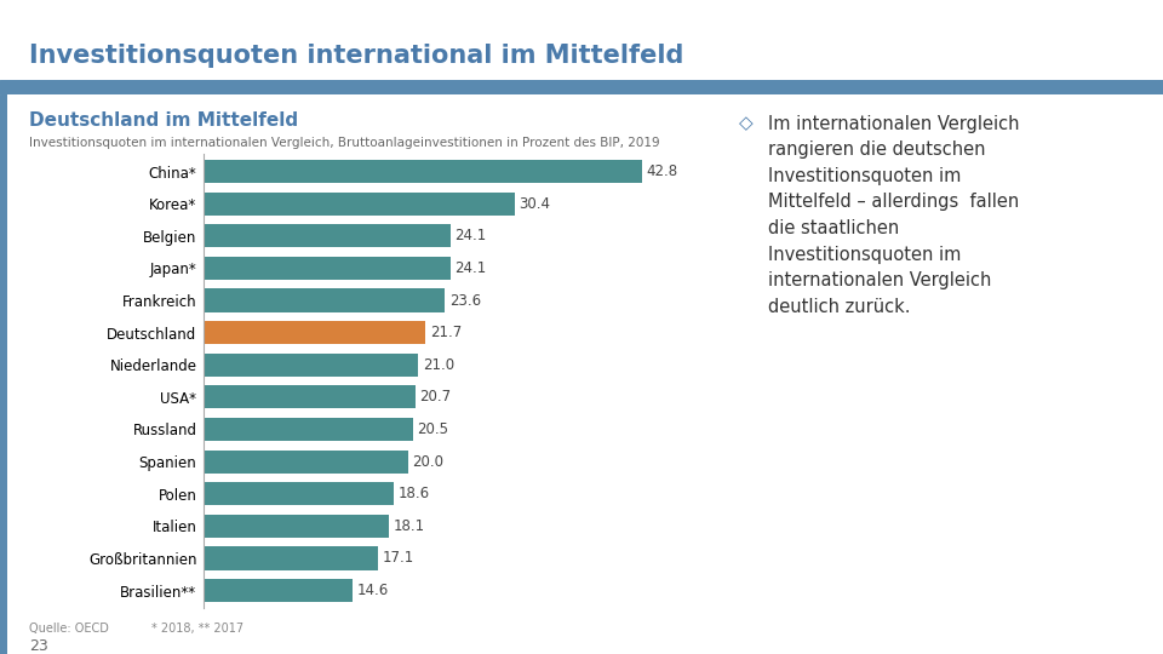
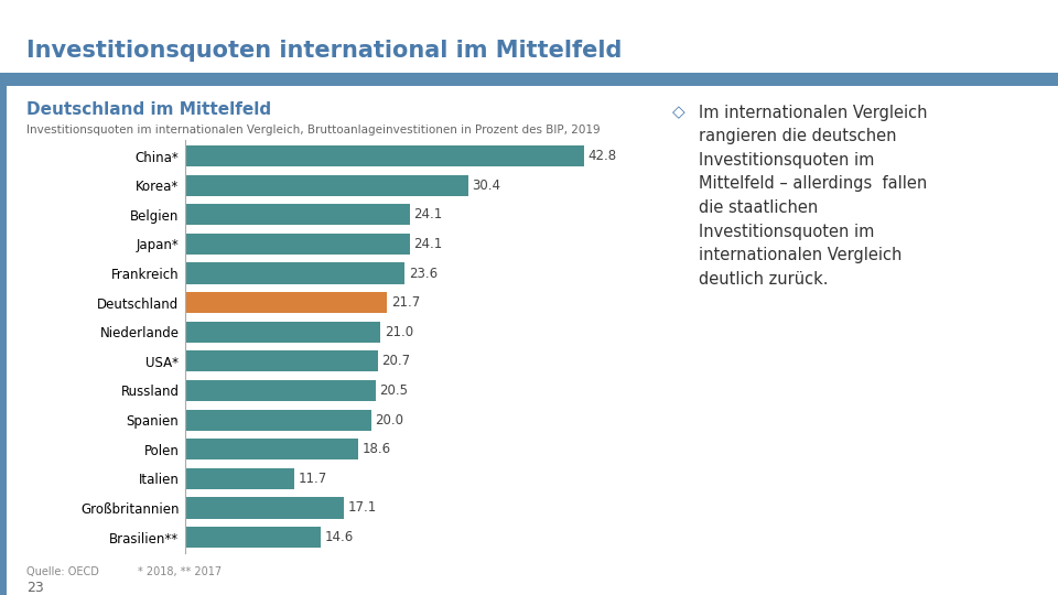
Italien: 18.1 -> 11.7
